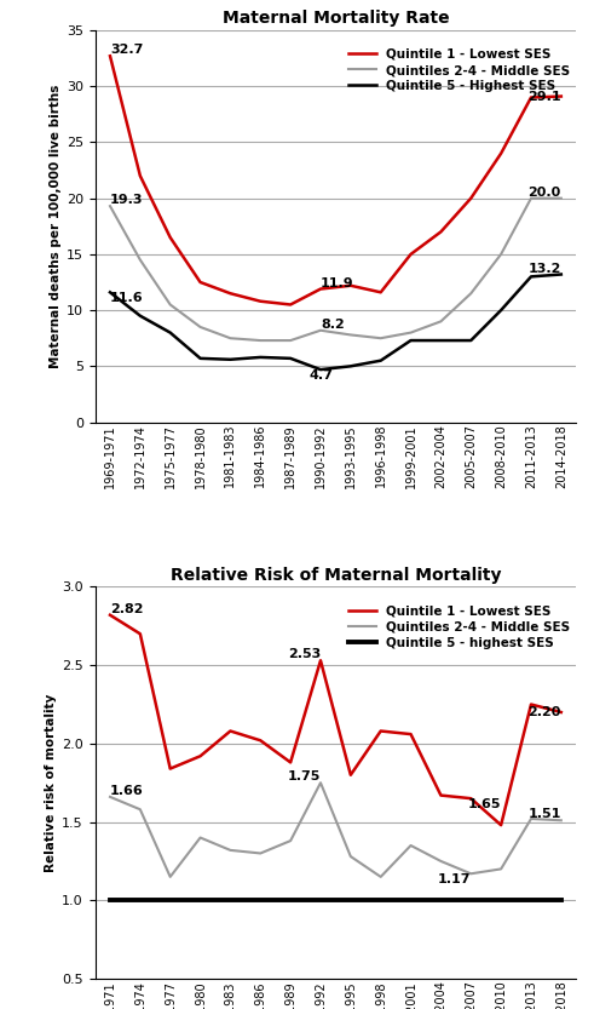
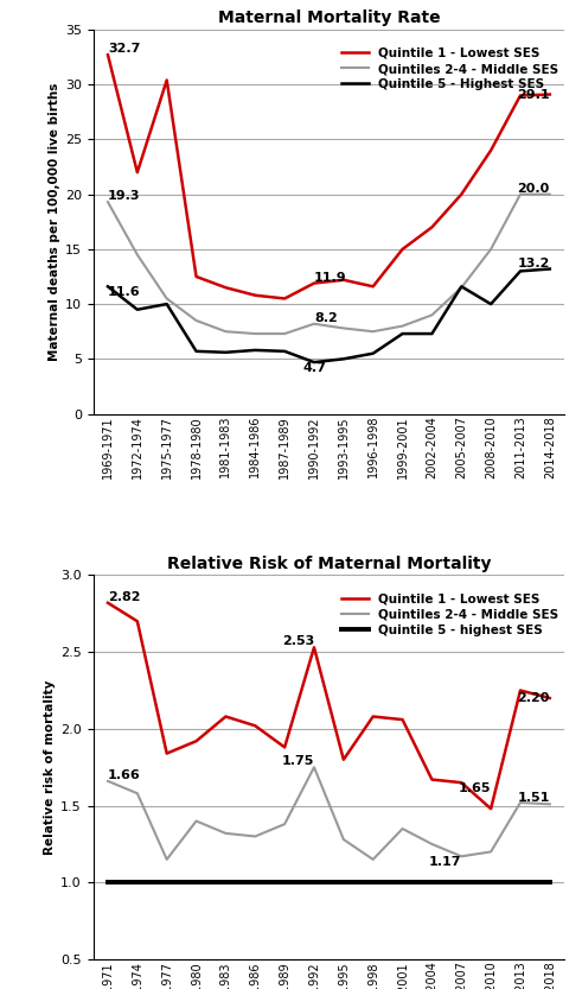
Maternal Mortality Rate/Quintile 1 - Lowest SES/1975-1977: 16.5 -> 30.4
Maternal Mortality Rate/Quintile 5 - Highest SES/1975-1977: 8.0 -> 10.0
Maternal Mortality Rate/Quintile 5 - Highest SES/2005-2007: 7.3 -> 11.6
